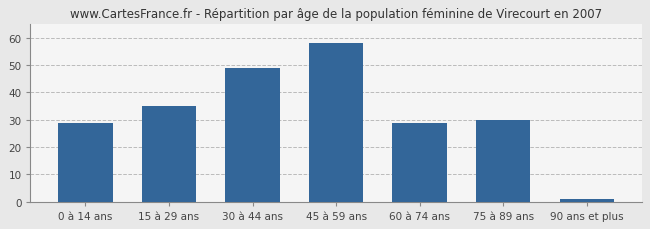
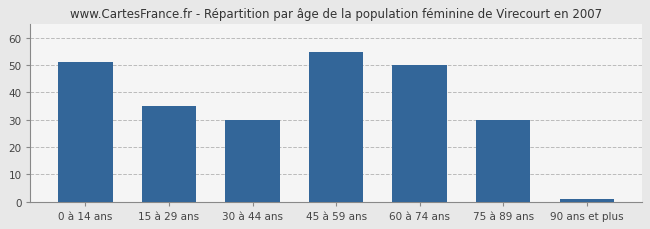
0 à 14 ans: 29 -> 51
30 à 44 ans: 49 -> 30
45 à 59 ans: 58 -> 55
60 à 74 ans: 29 -> 50
